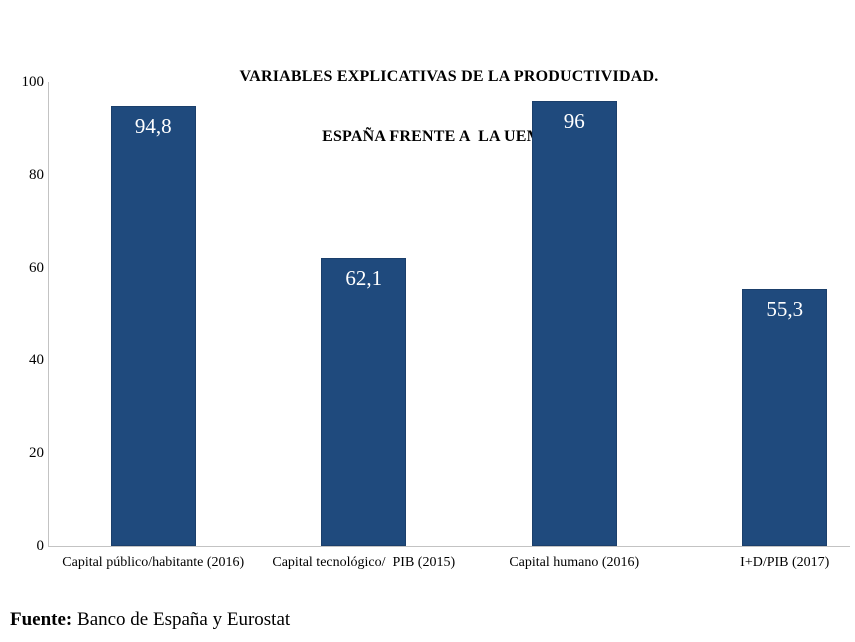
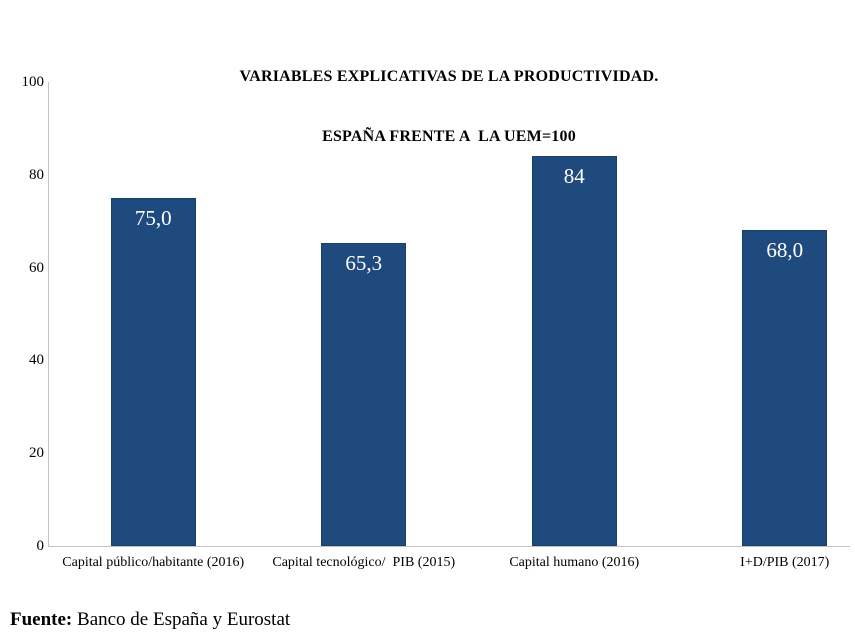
Capital público/habitante (2016): 94,8 -> 75,0
Capital tecnológico/ PIB (2015): 62,1 -> 65,3
Capital humano (2016): 96 -> 84
I+D/PIB (2017): 55,3 -> 68,0
